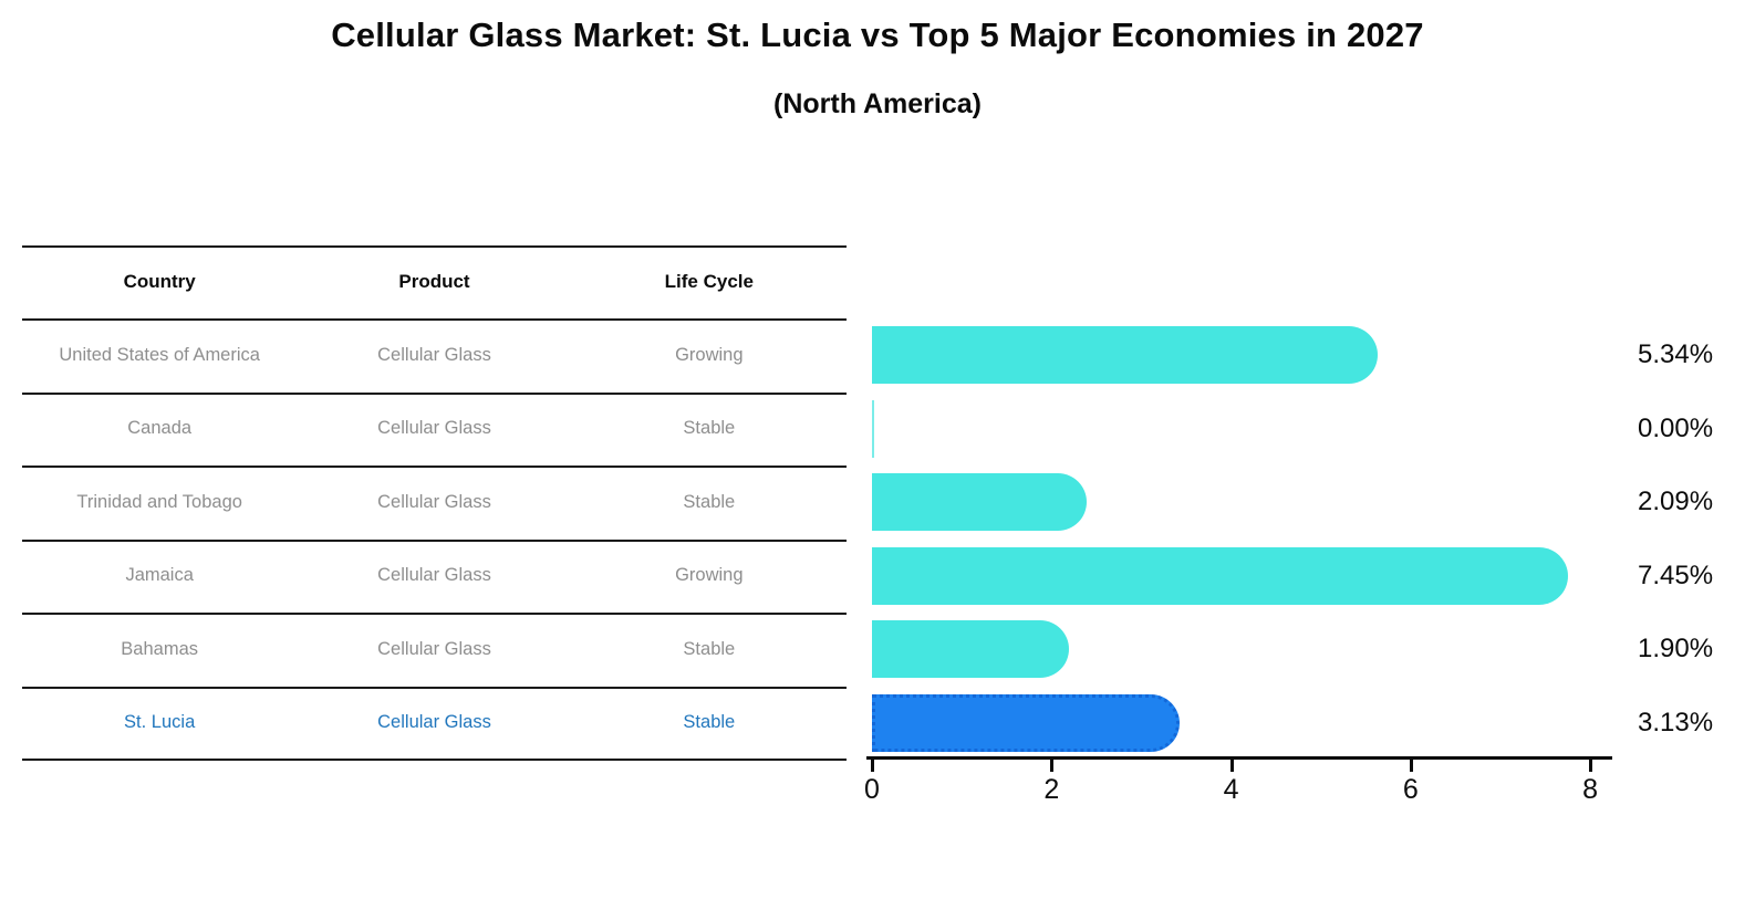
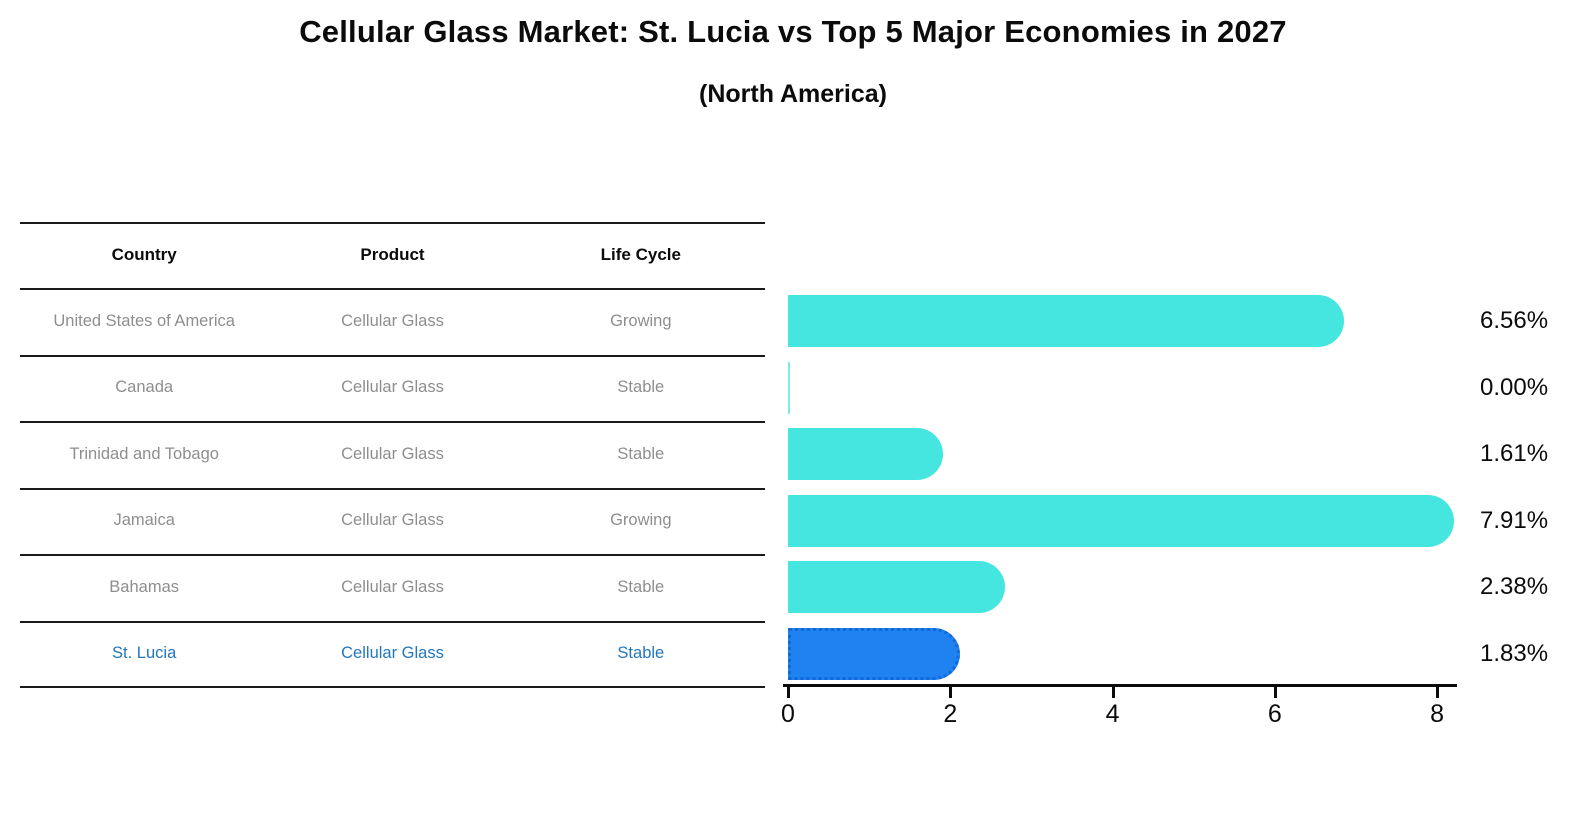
United States of America: 5.34% -> 6.56%
Trinidad and Tobago: 2.09% -> 1.61%
Jamaica: 7.45% -> 7.91%
Bahamas: 1.90% -> 2.38%
St. Lucia: 3.13% -> 1.83%
